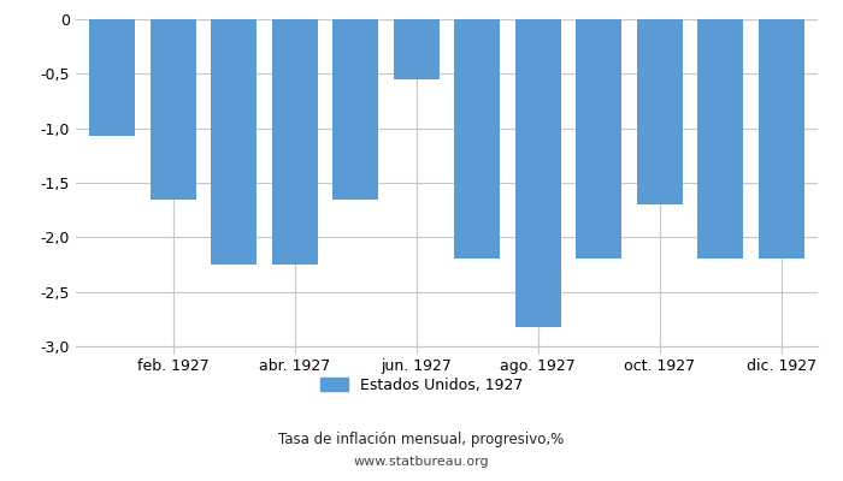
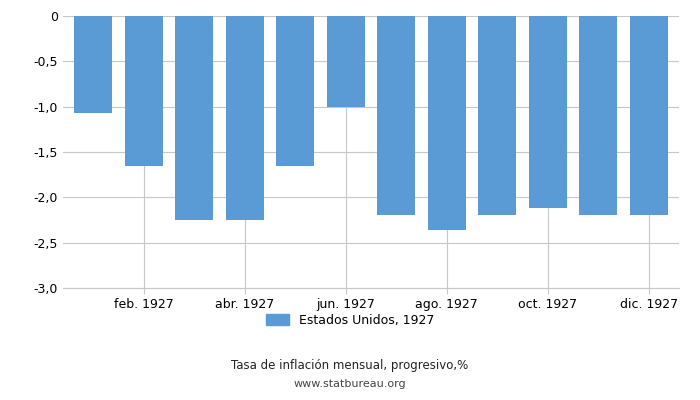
jun. 1927: -0,55 -> -1,00
ago. 1927: -2,82 -> -2,36
oct. 1927: -1,70 -> -2,12
